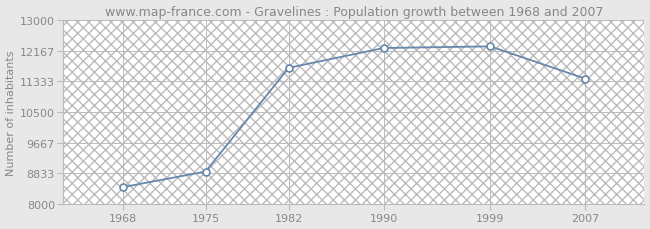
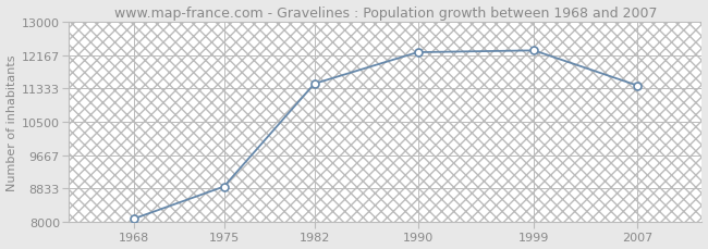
1968: 8450 -> 8070
1982: 11700 -> 11450
